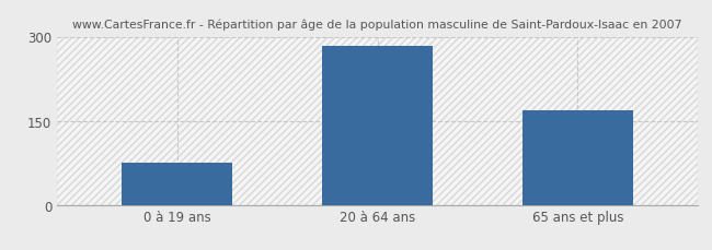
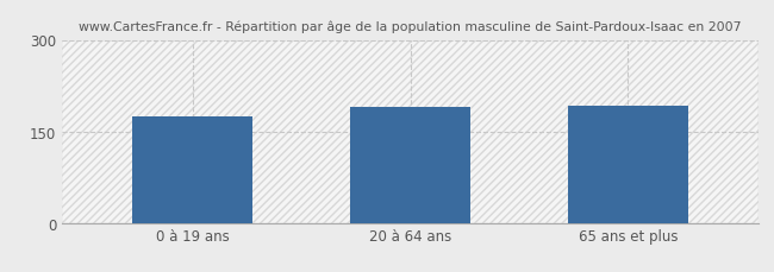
0 à 19 ans: 75 -> 174
20 à 64 ans: 283 -> 190
65 ans et plus: 168 -> 192
